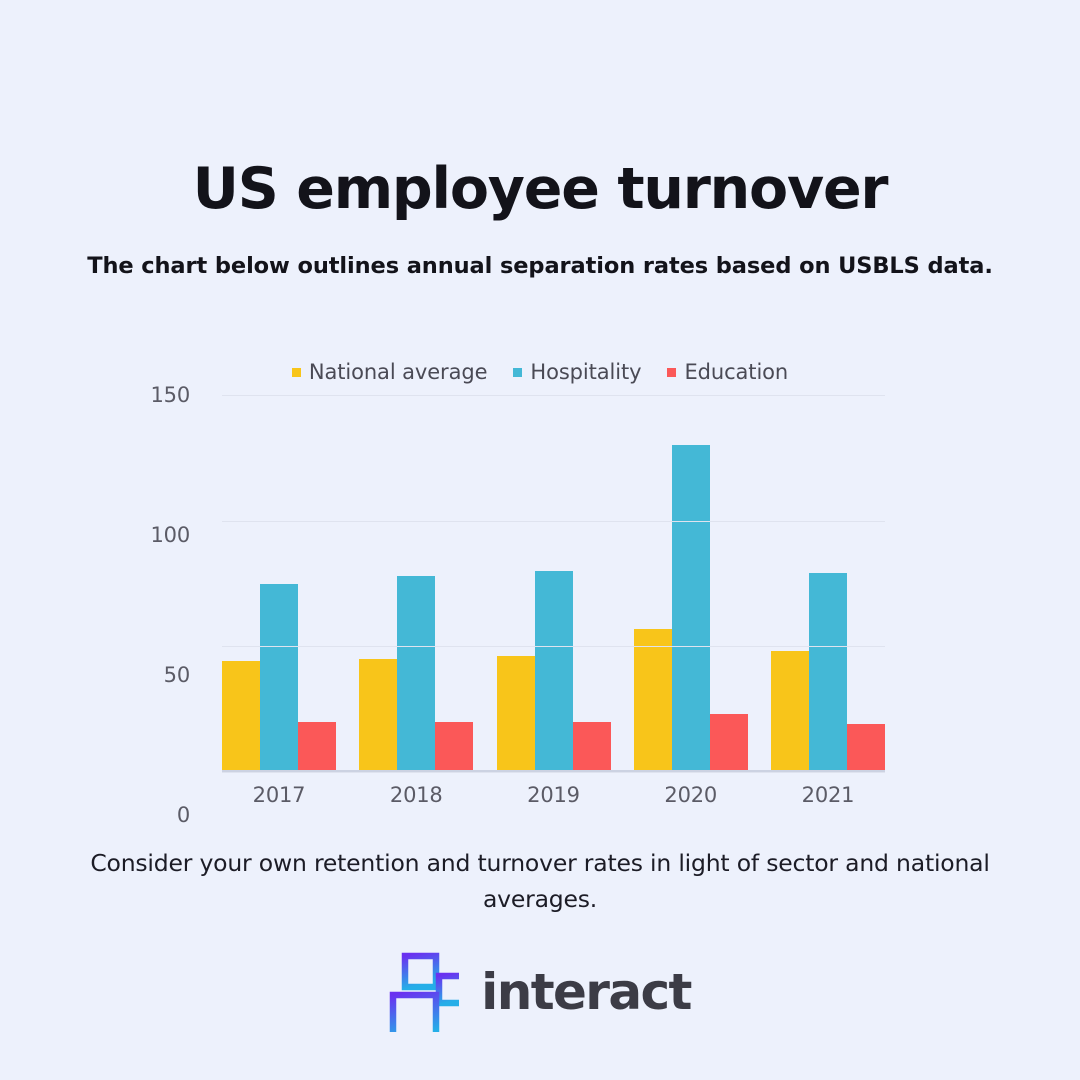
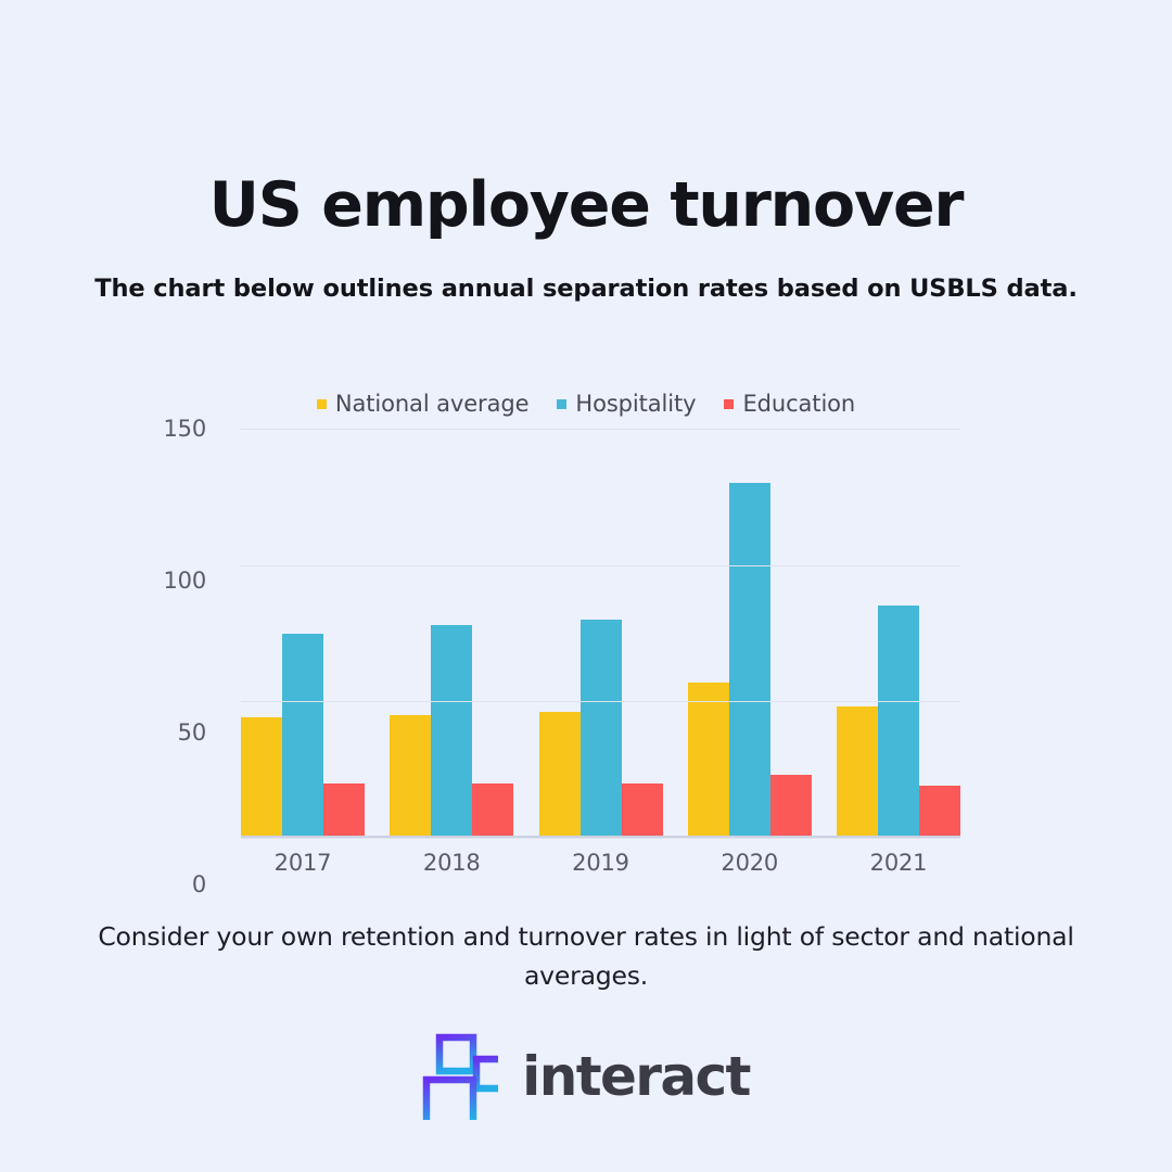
Hospitality/2021: 79 -> 85
